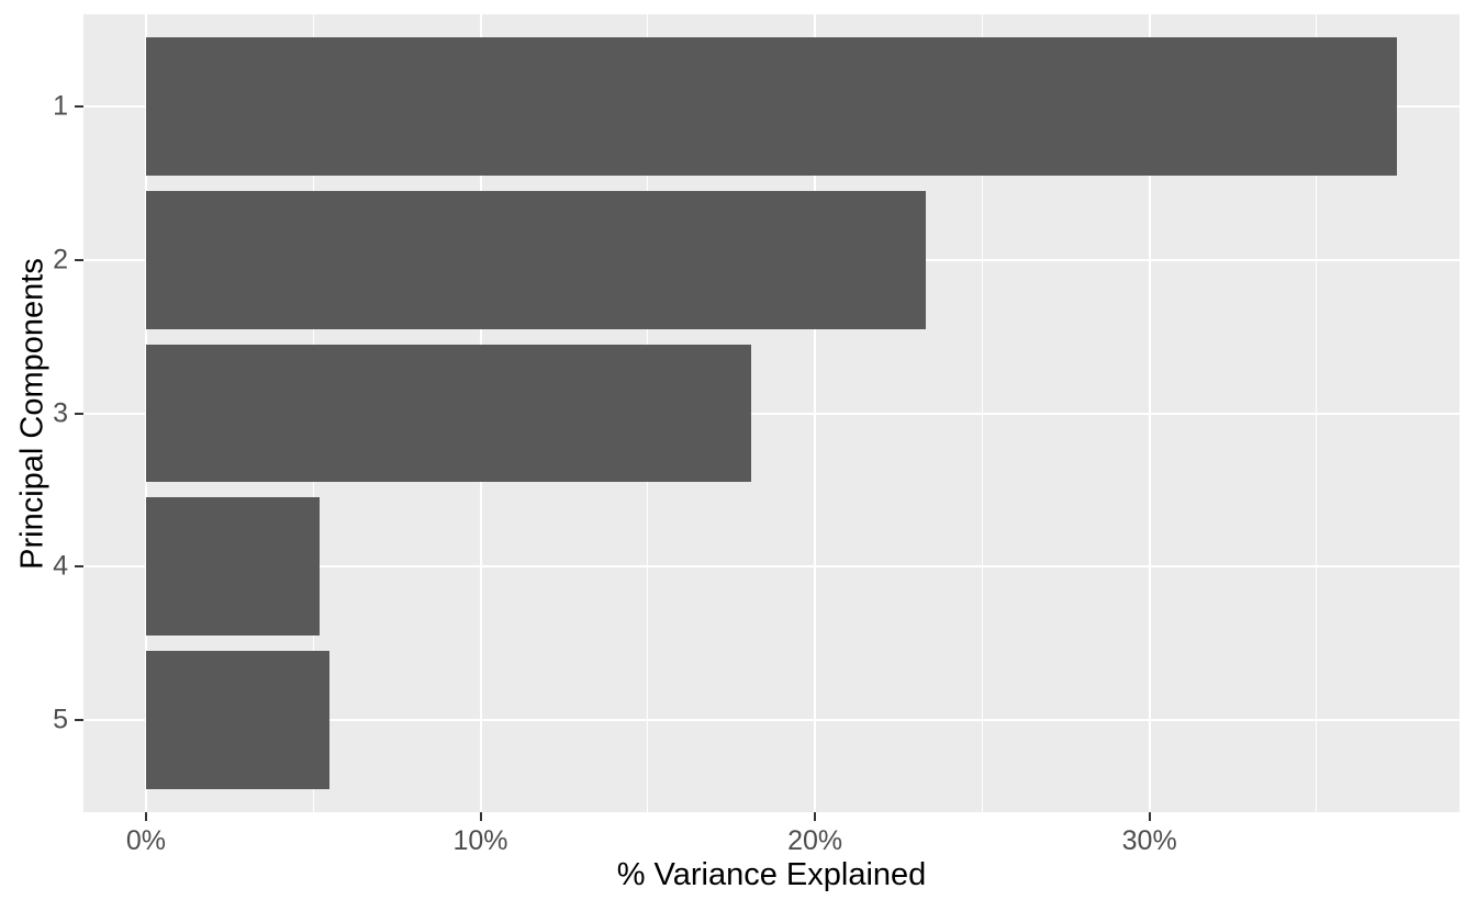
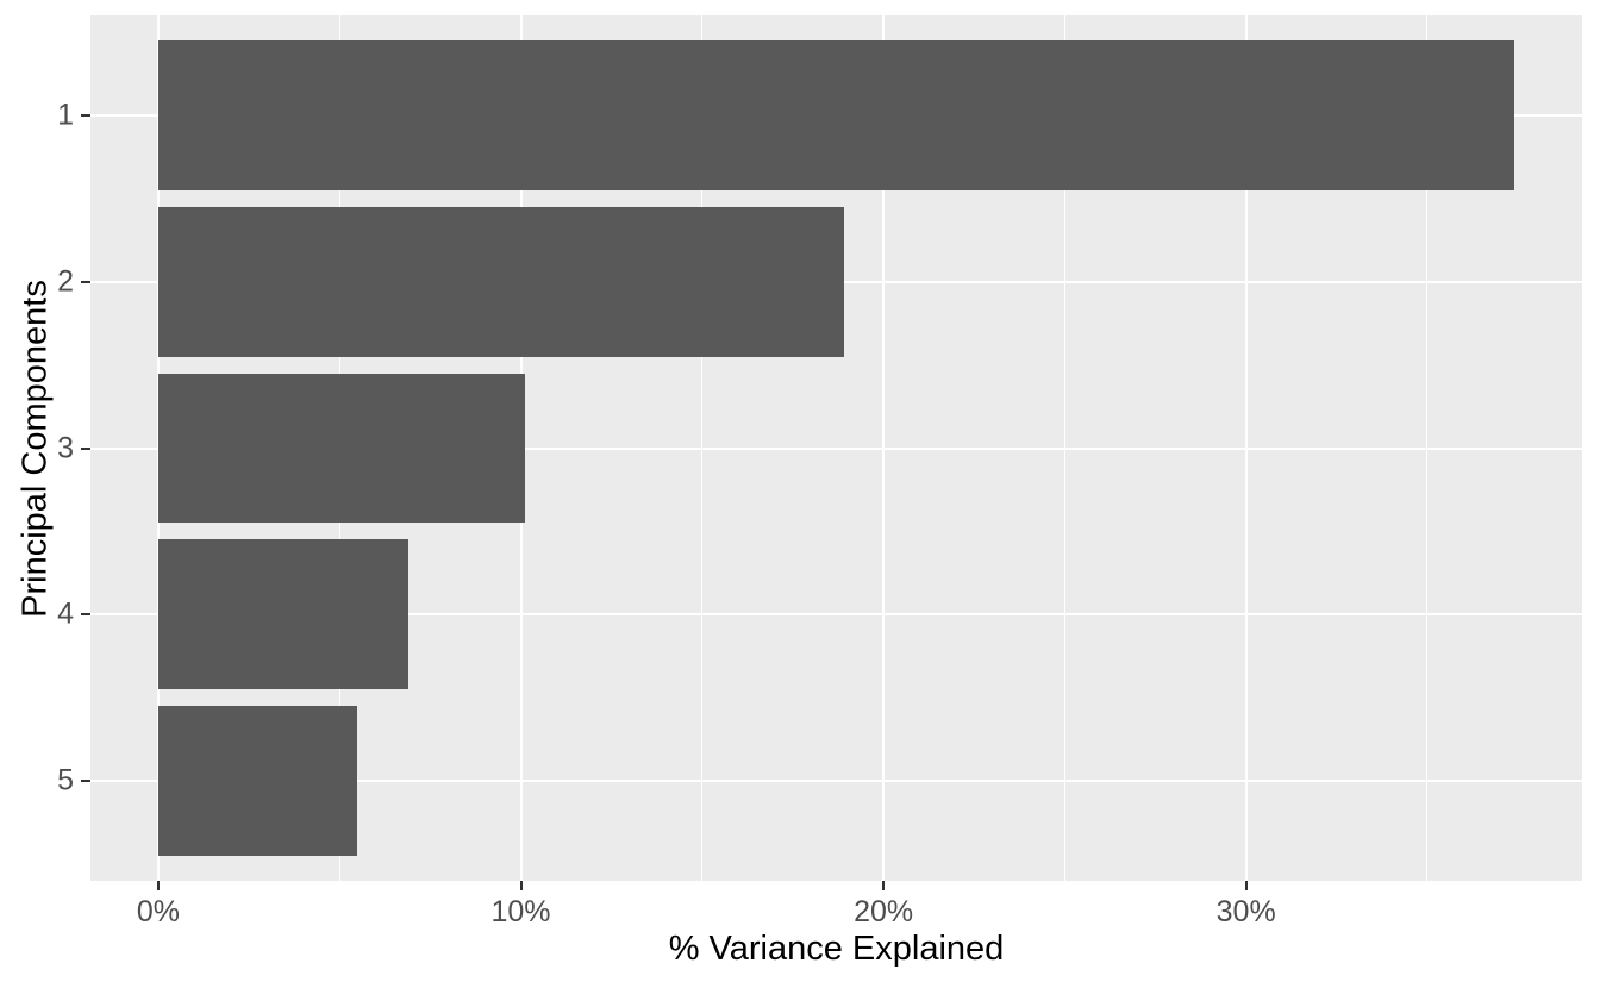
2: 23.3% -> 18.9%
3: 18.1% -> 10.1%
4: 5.2% -> 6.9%
